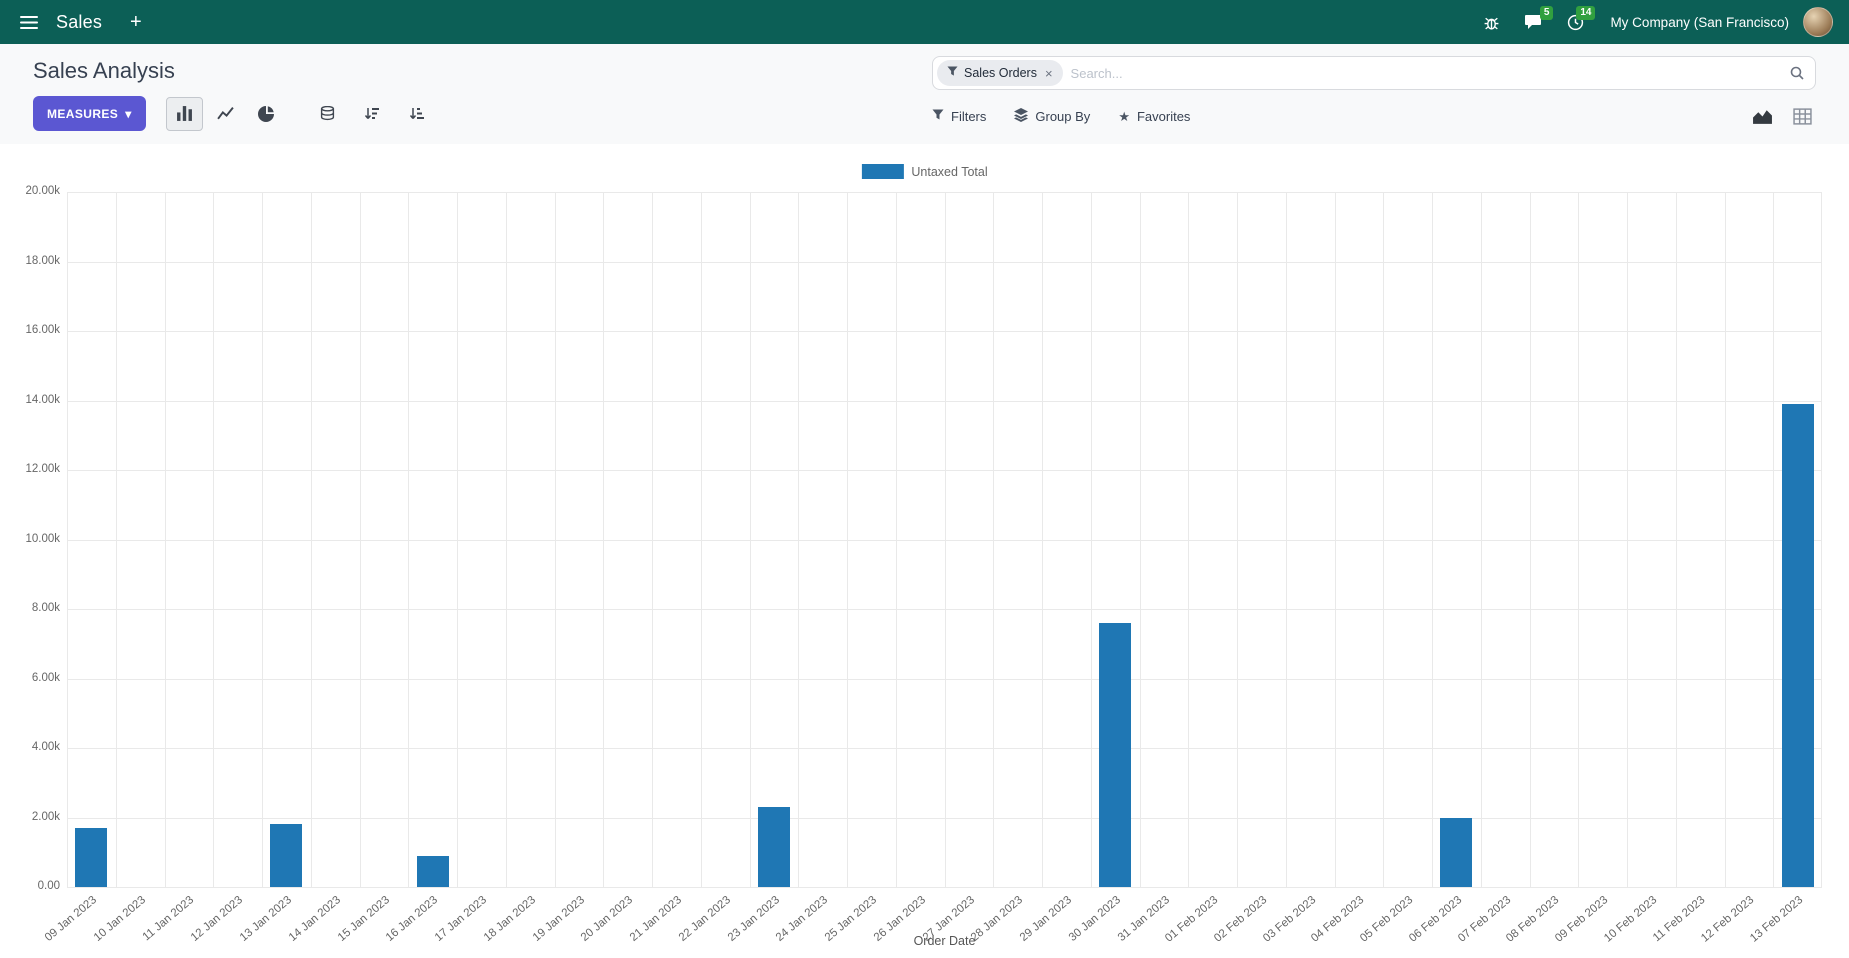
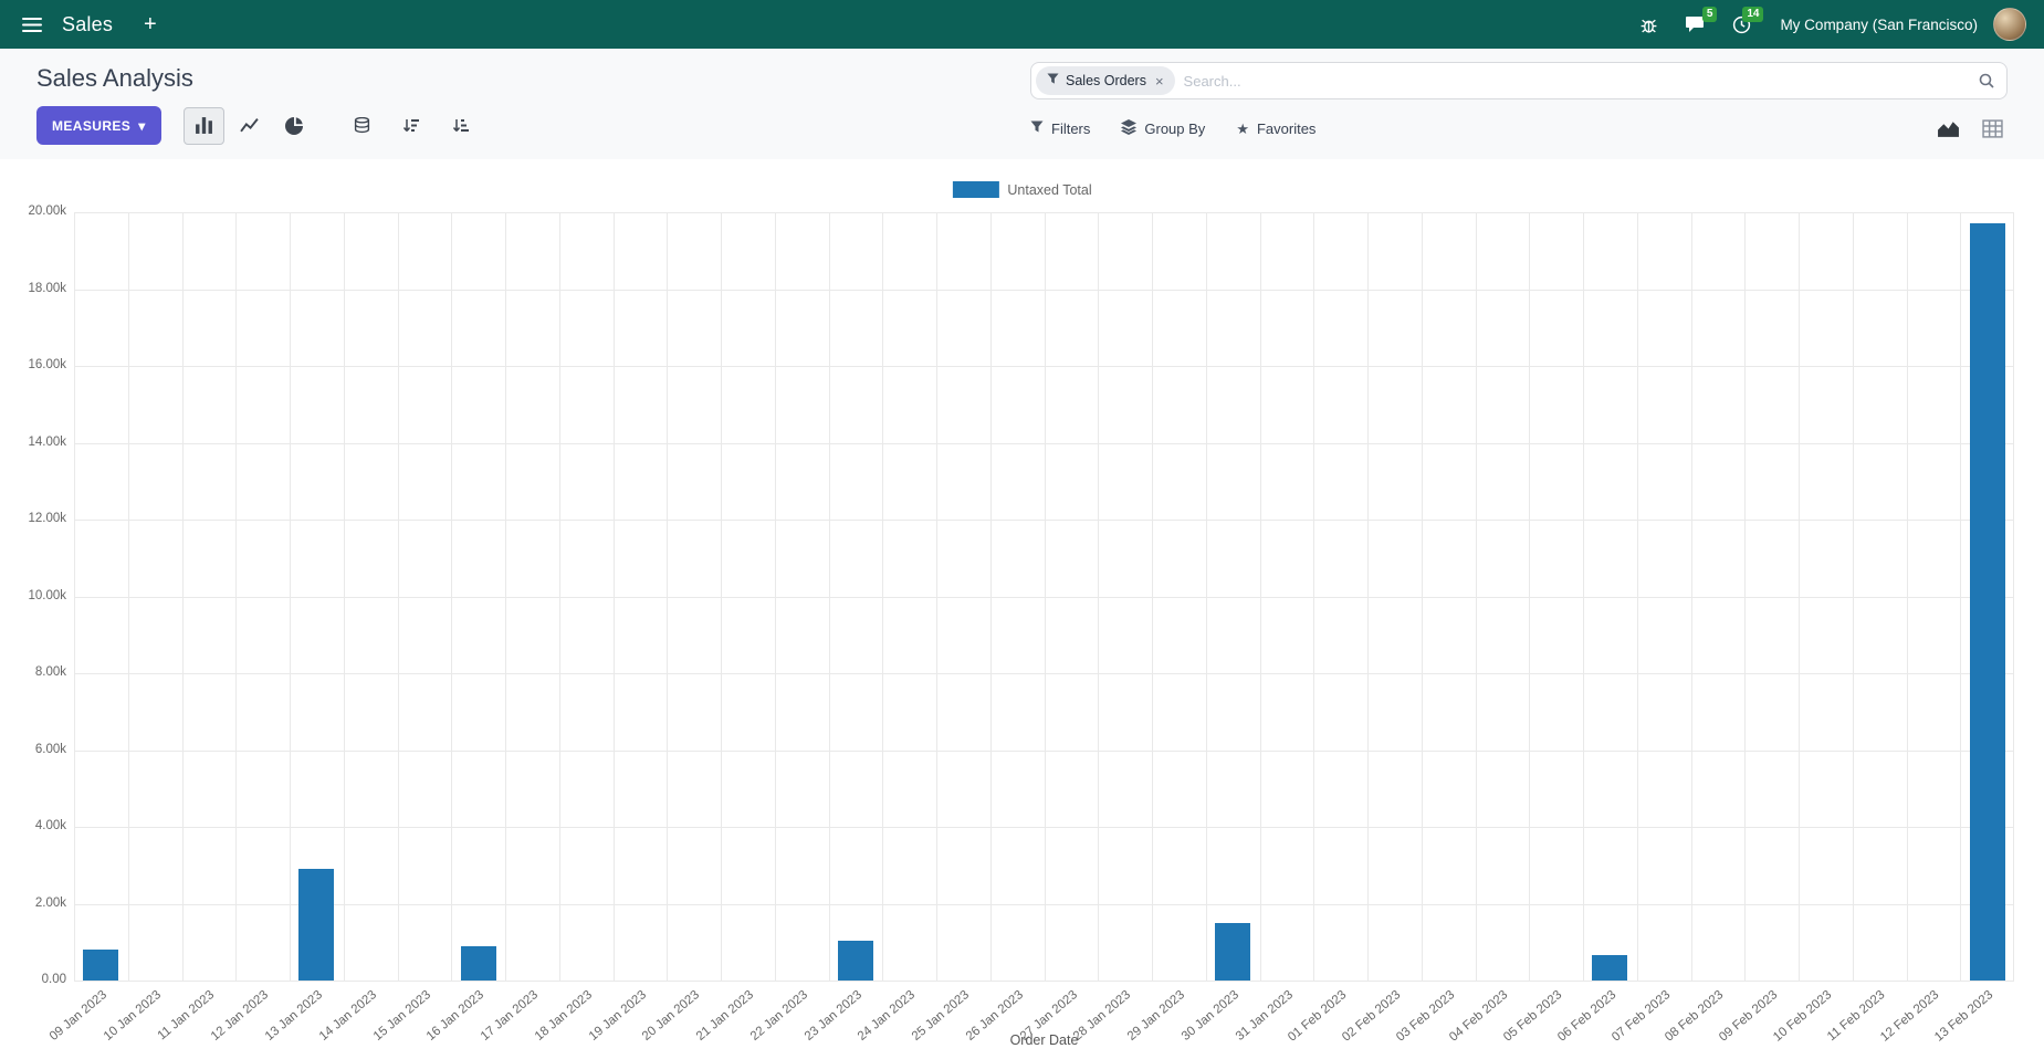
09 Jan 2023: 1.7k -> 0.8k
13 Jan 2023: 1.8k -> 2.9k
23 Jan 2023: 2.3k -> 1.0k
30 Jan 2023: 7.6k -> 1.5k
06 Feb 2023: 2.0k -> 0.6k
13 Feb 2023: 13.9k -> 19.7k
